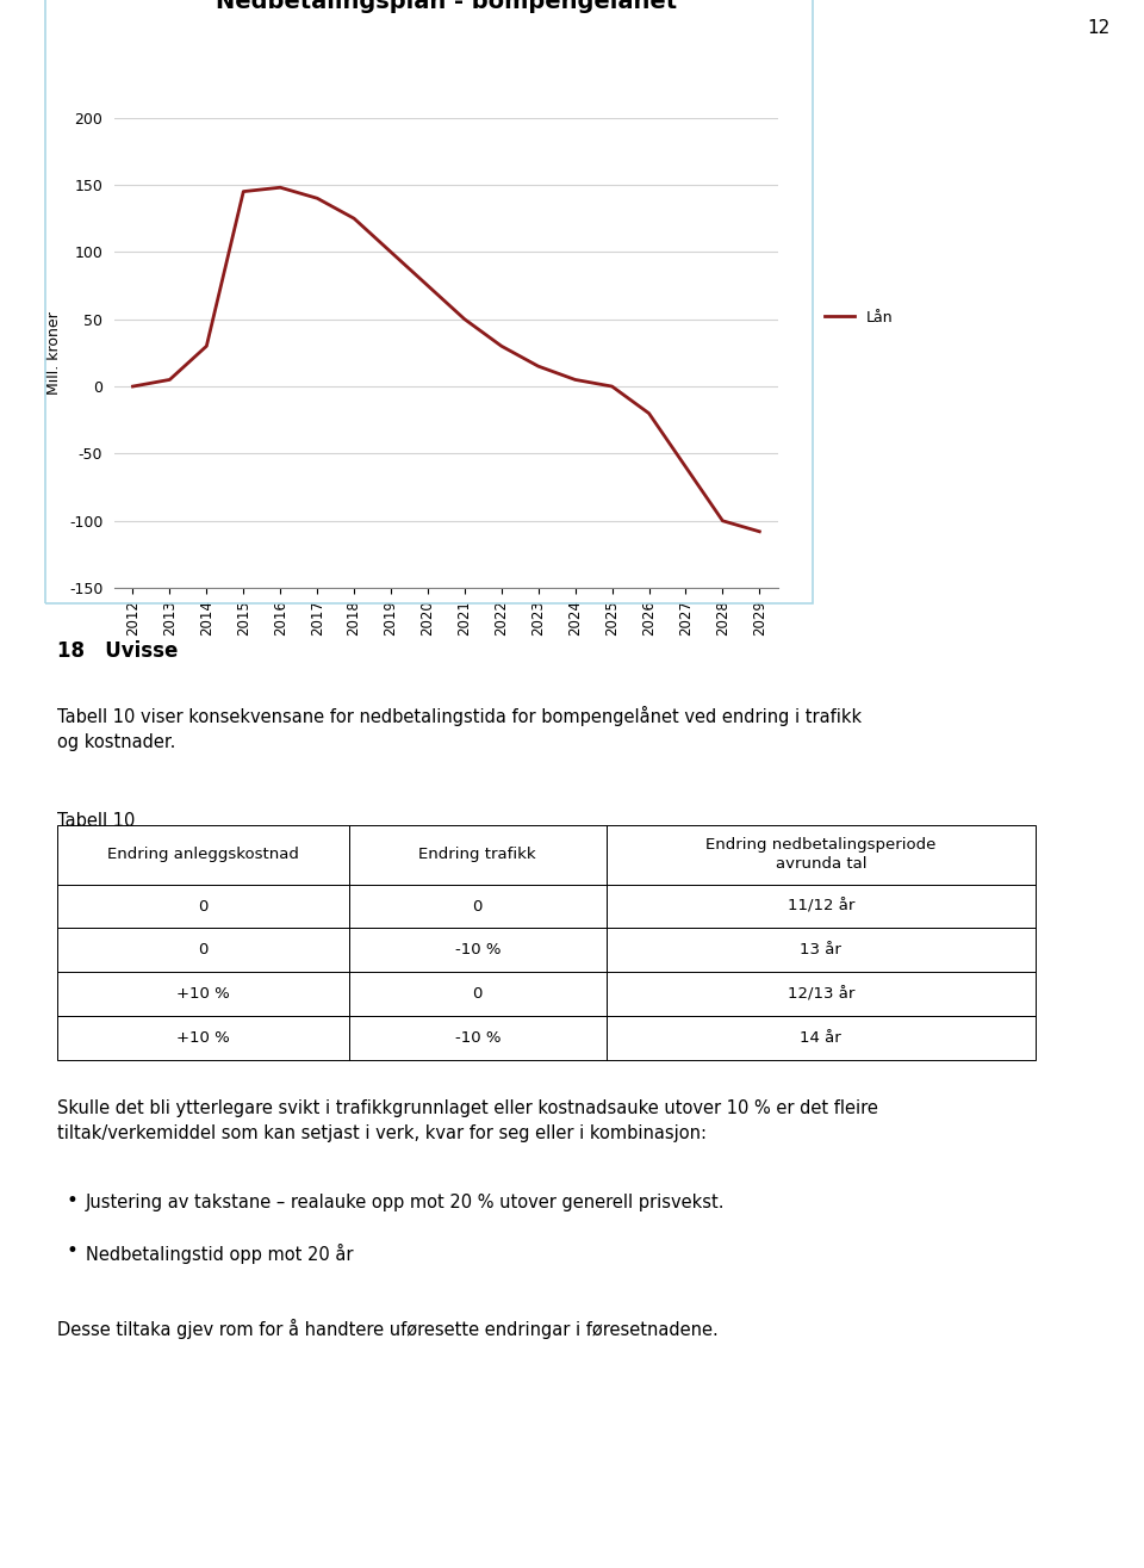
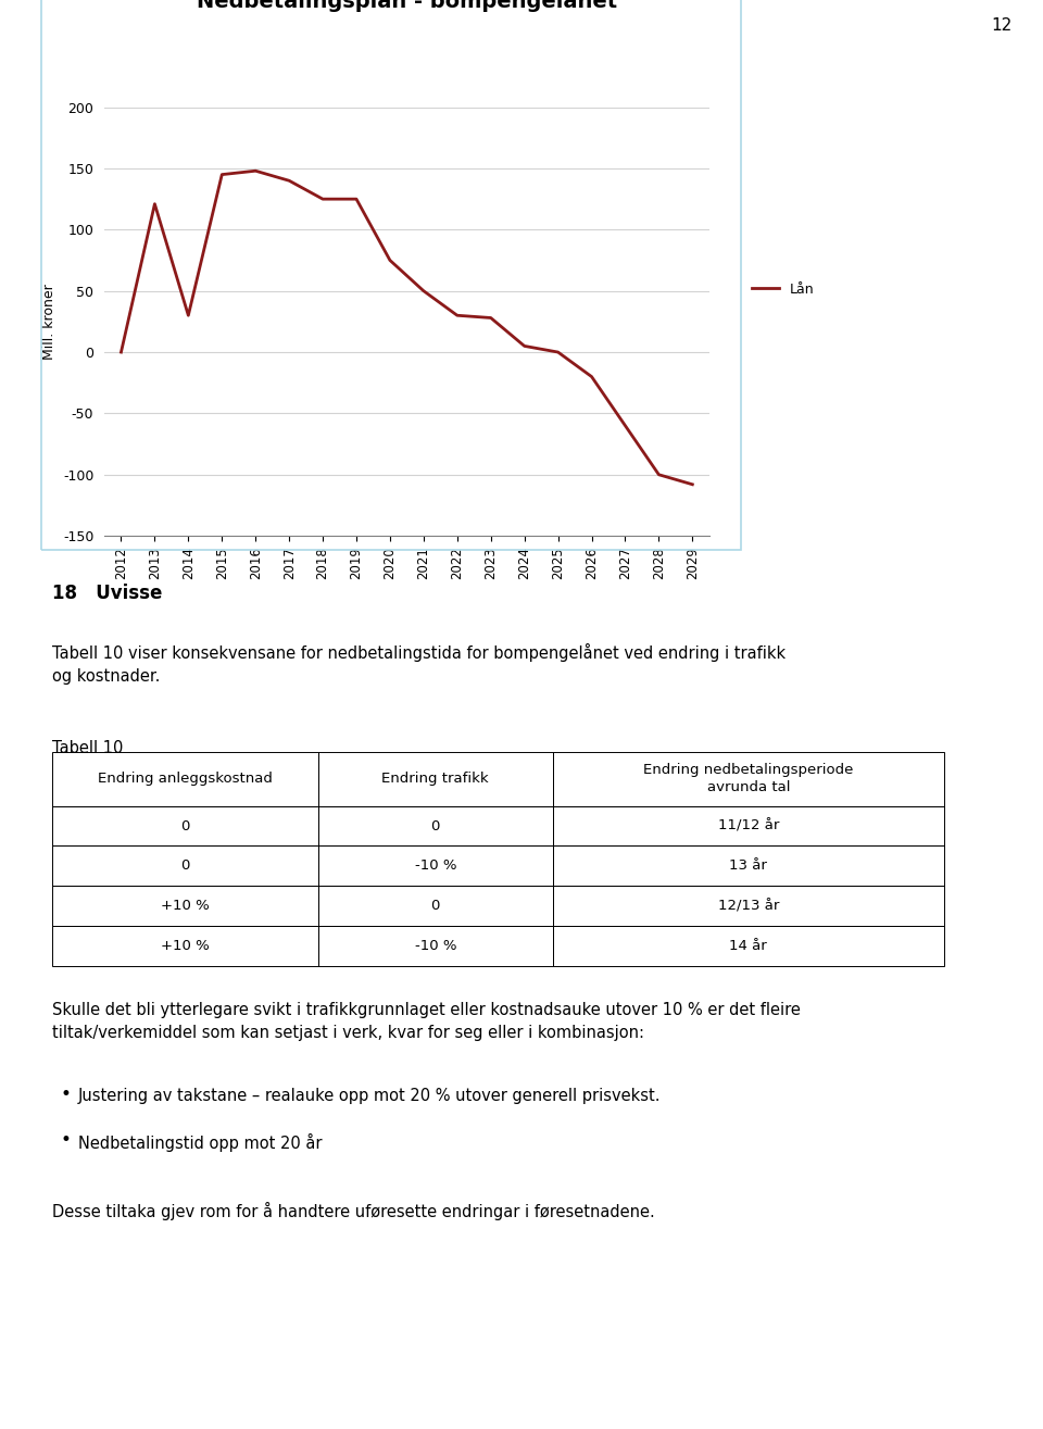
2013: 5 -> 121
2019: 100 -> 125
2023: 15 -> 28
